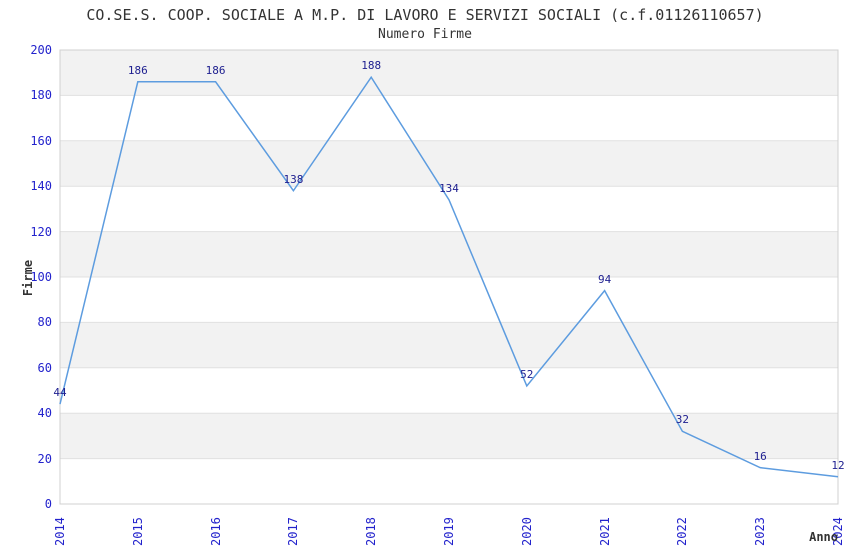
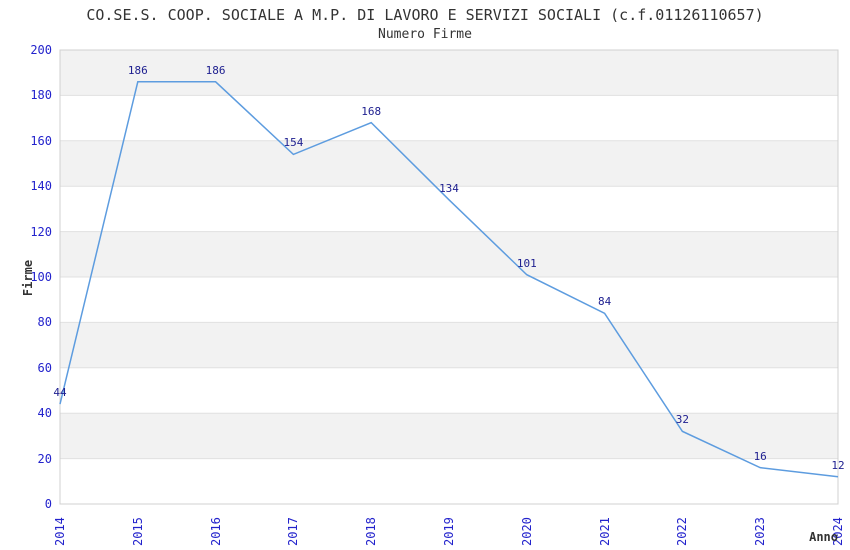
2017: 138 -> 154
2018: 188 -> 168
2020: 52 -> 101
2021: 94 -> 84
